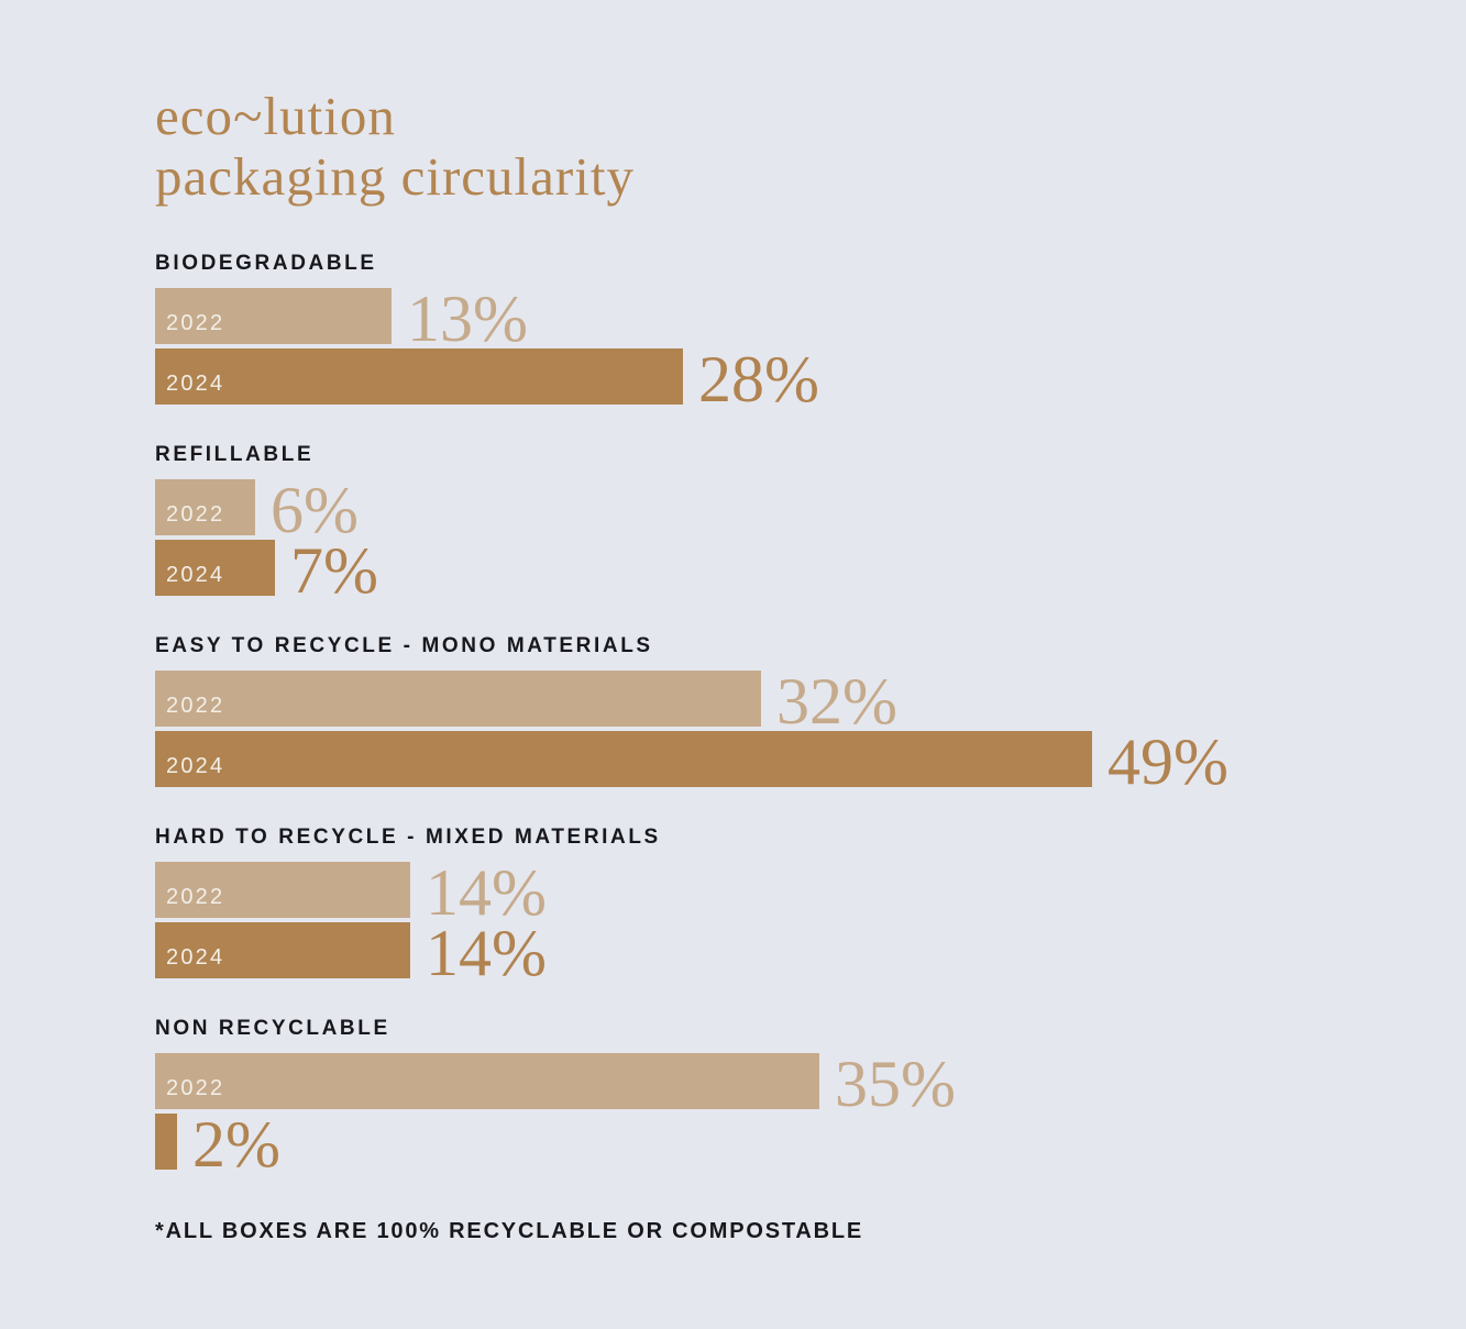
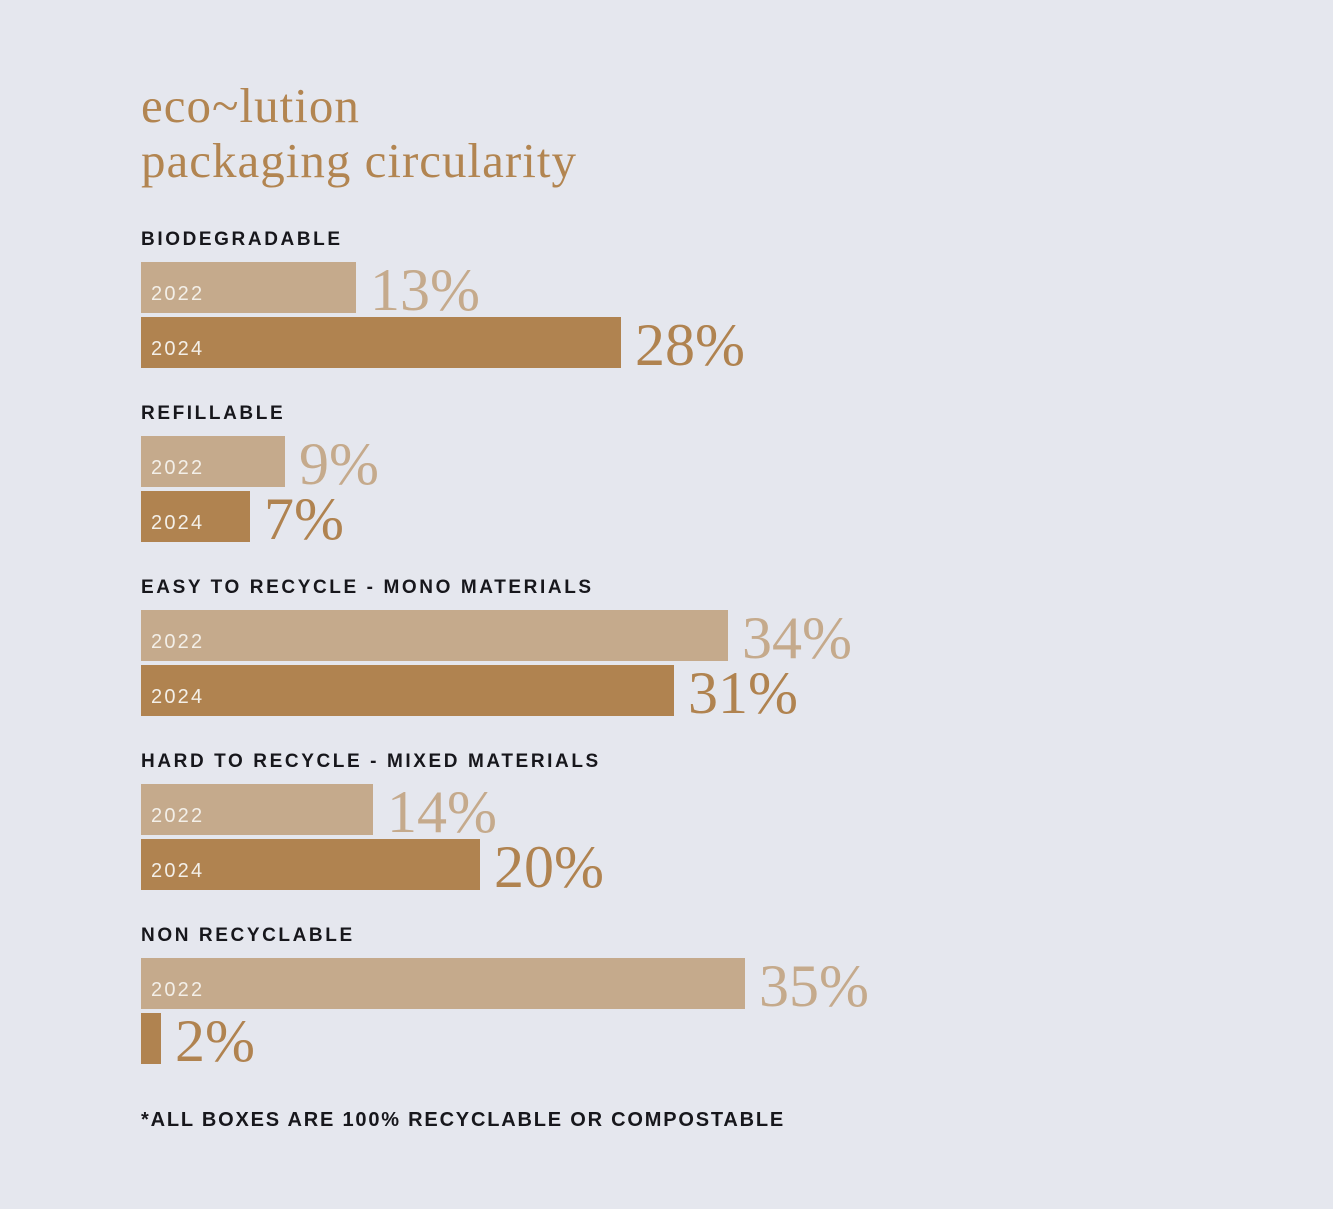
2022/REFILLABLE: 6% -> 9%
2022/EASY TO RECYCLE - MONO MATERIALS: 32% -> 34%
2024/EASY TO RECYCLE - MONO MATERIALS: 49% -> 31%
2024/HARD TO RECYCLE - MIXED MATERIALS: 14% -> 20%
